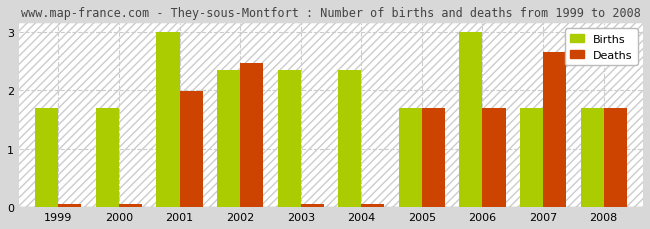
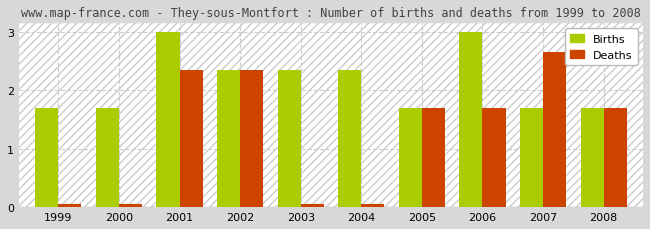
Deaths/2001: 1.98 -> 2.35
Deaths/2002: 2.46 -> 2.35
